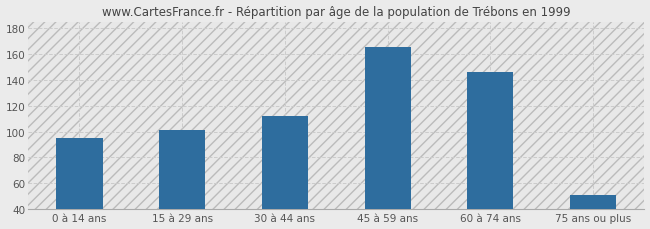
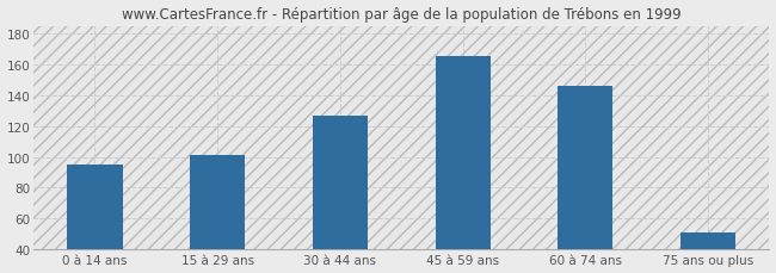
30 à 44 ans: 112 -> 127
